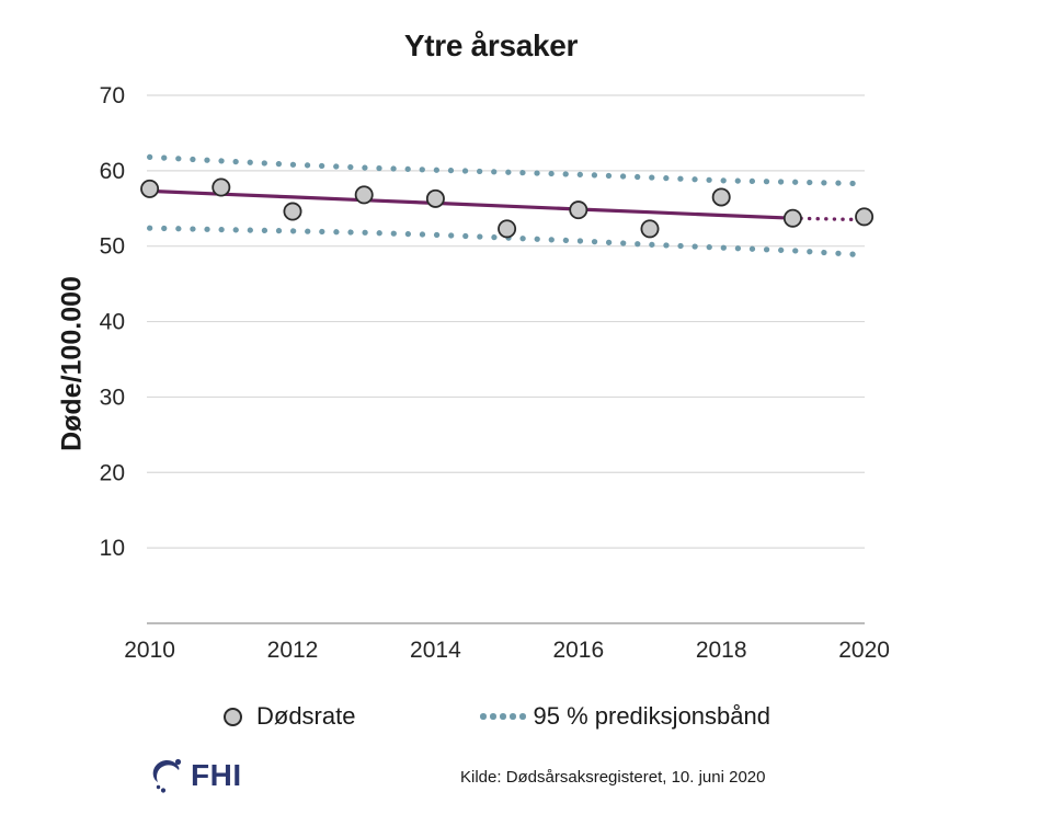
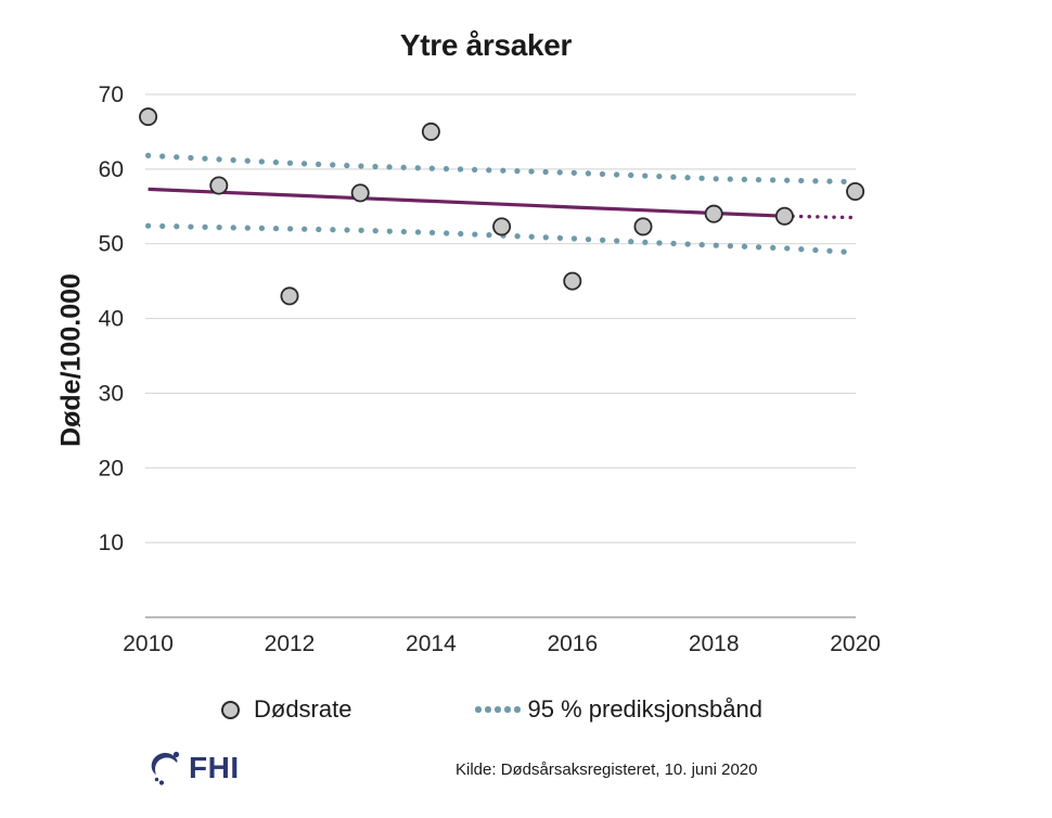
Dødsrate/2010: 58 -> 67
Dødsrate/2012: 55 -> 43
Dødsrate/2014: 56 -> 65
Dødsrate/2016: 55 -> 45
Dødsrate/2018: 56 -> 54
Dødsrate/2020: 54 -> 57
